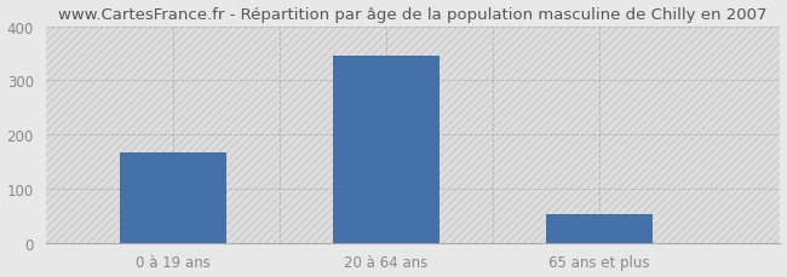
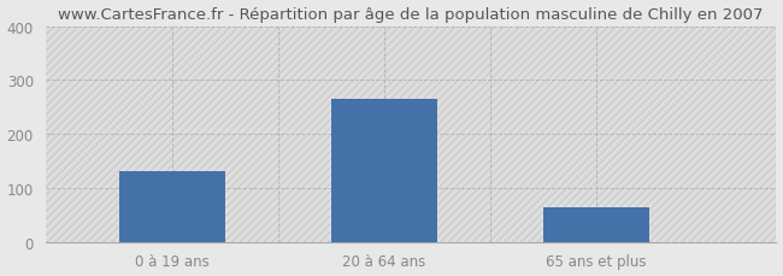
0 à 19 ans: 167 -> 130
20 à 64 ans: 346 -> 265
65 ans et plus: 52 -> 65
